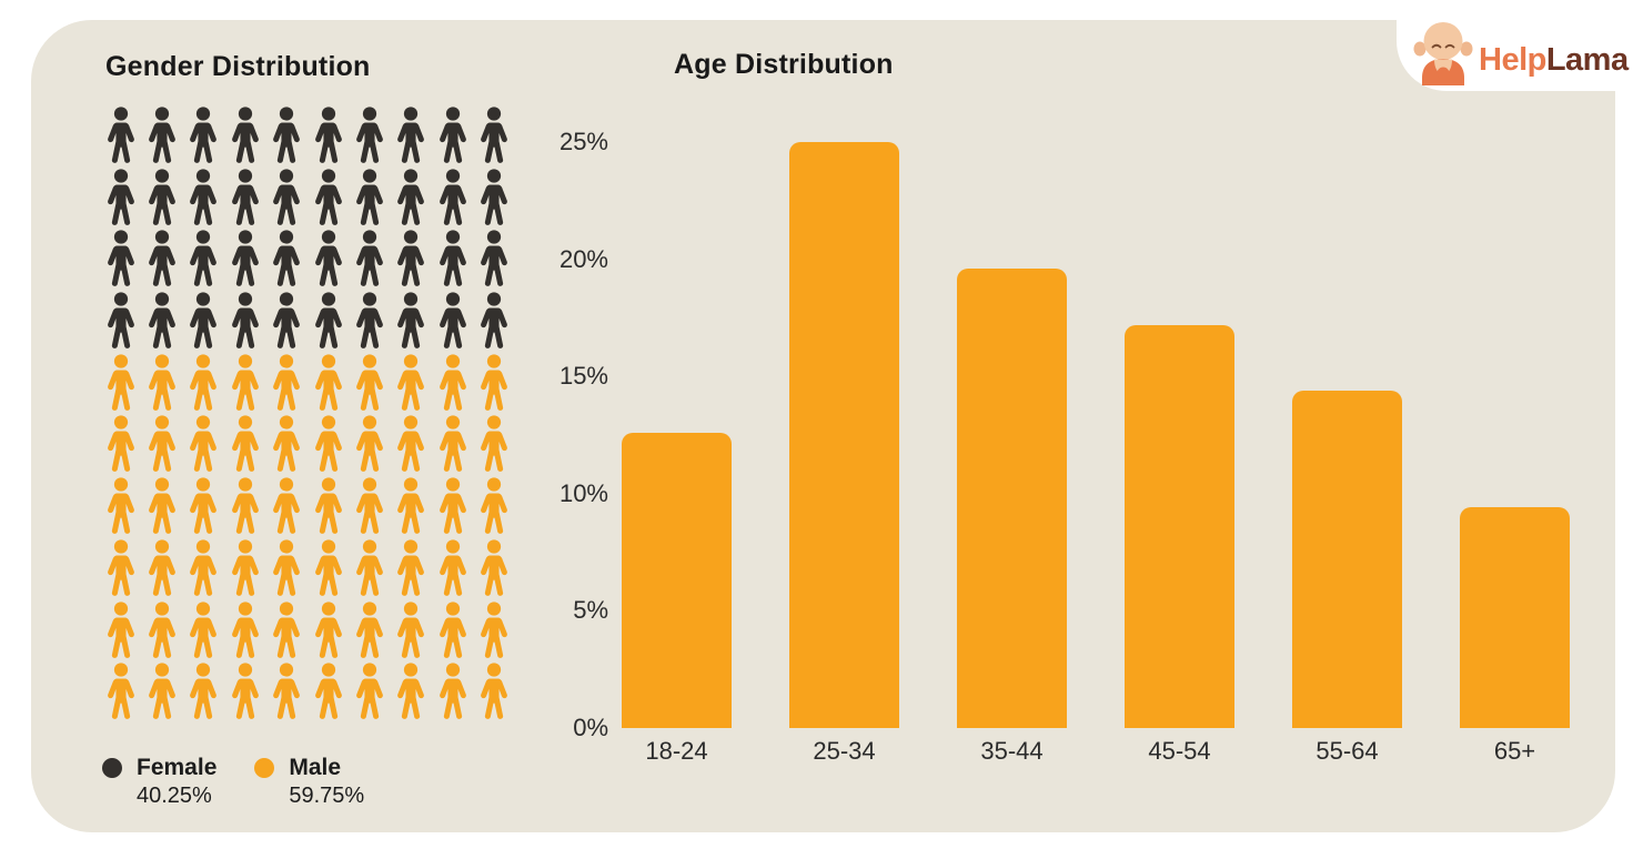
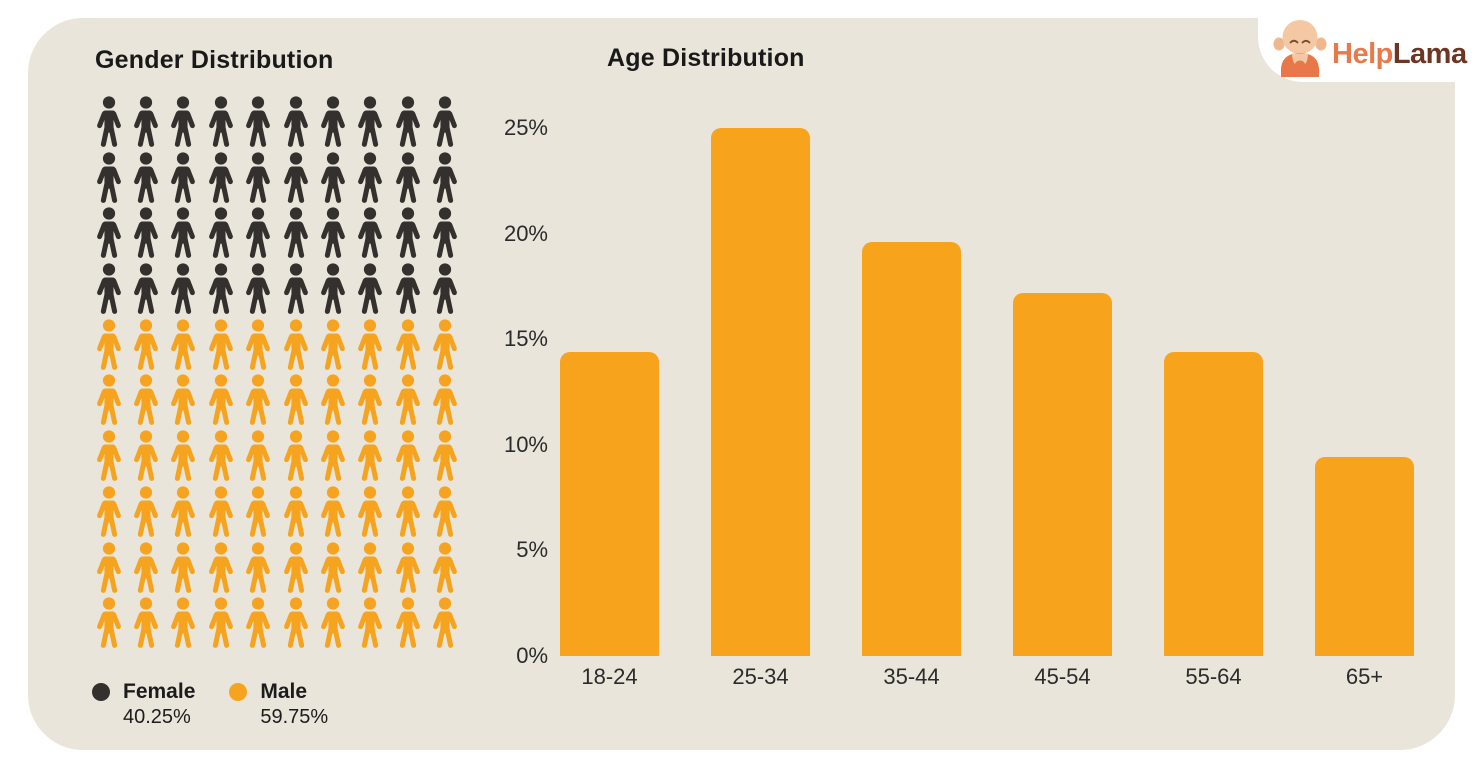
18-24: 12.6% -> 14.4%
